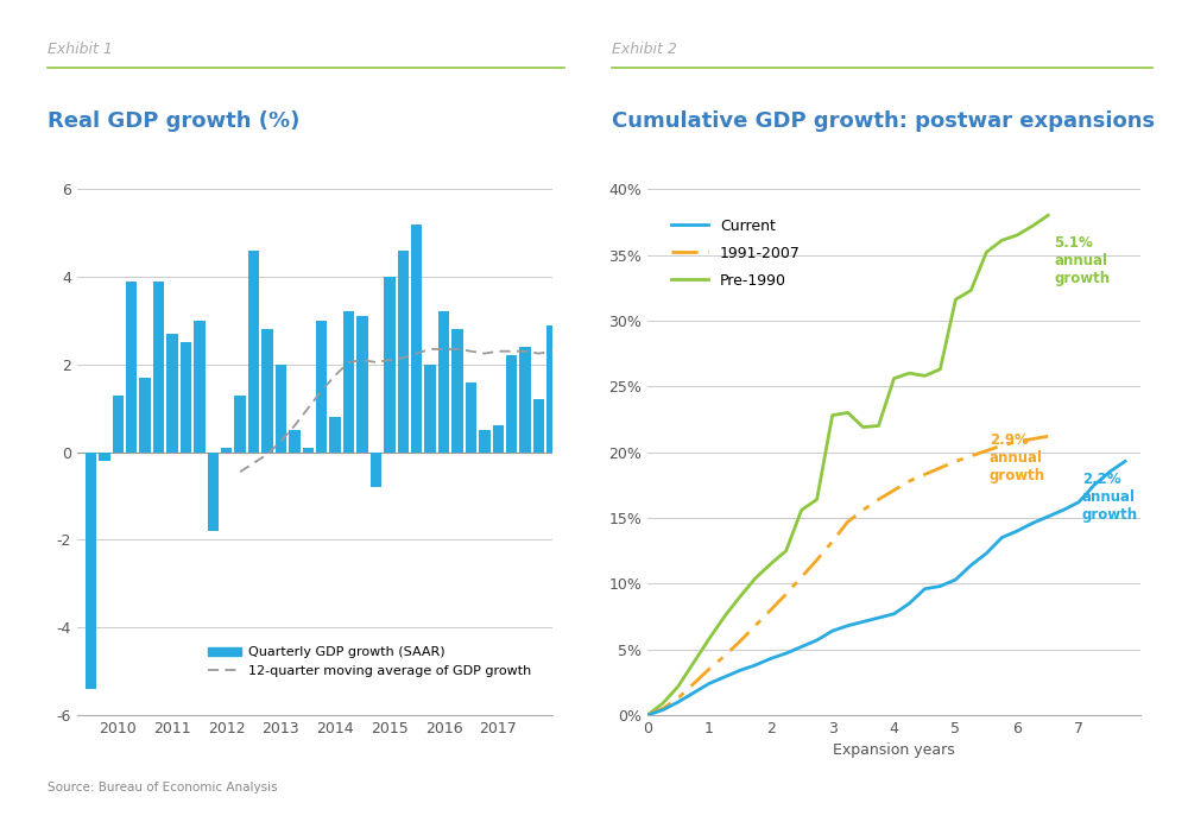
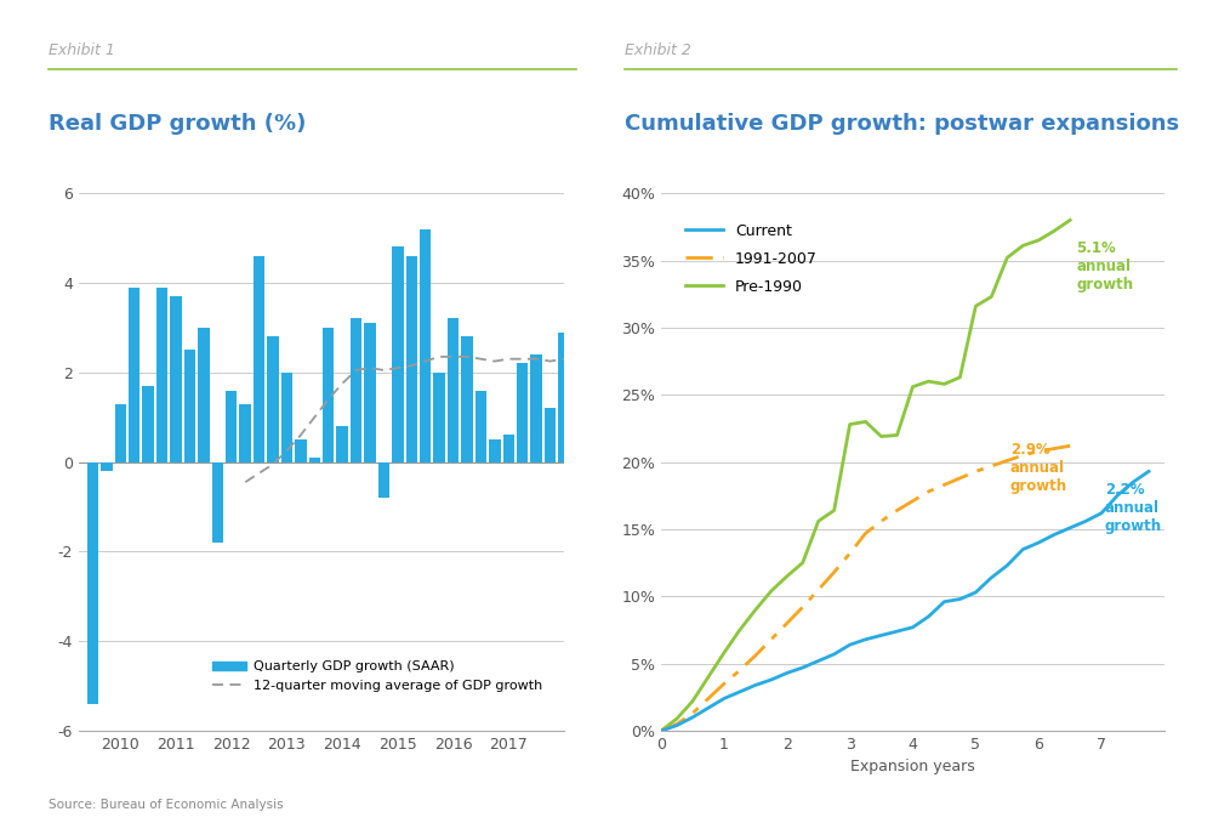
Quarterly GDP growth (SAAR)/2011: 2.7 -> 3.7
Quarterly GDP growth (SAAR)/2012: 0.1 -> 1.6
Quarterly GDP growth (SAAR)/2015: 4.0 -> 4.8
